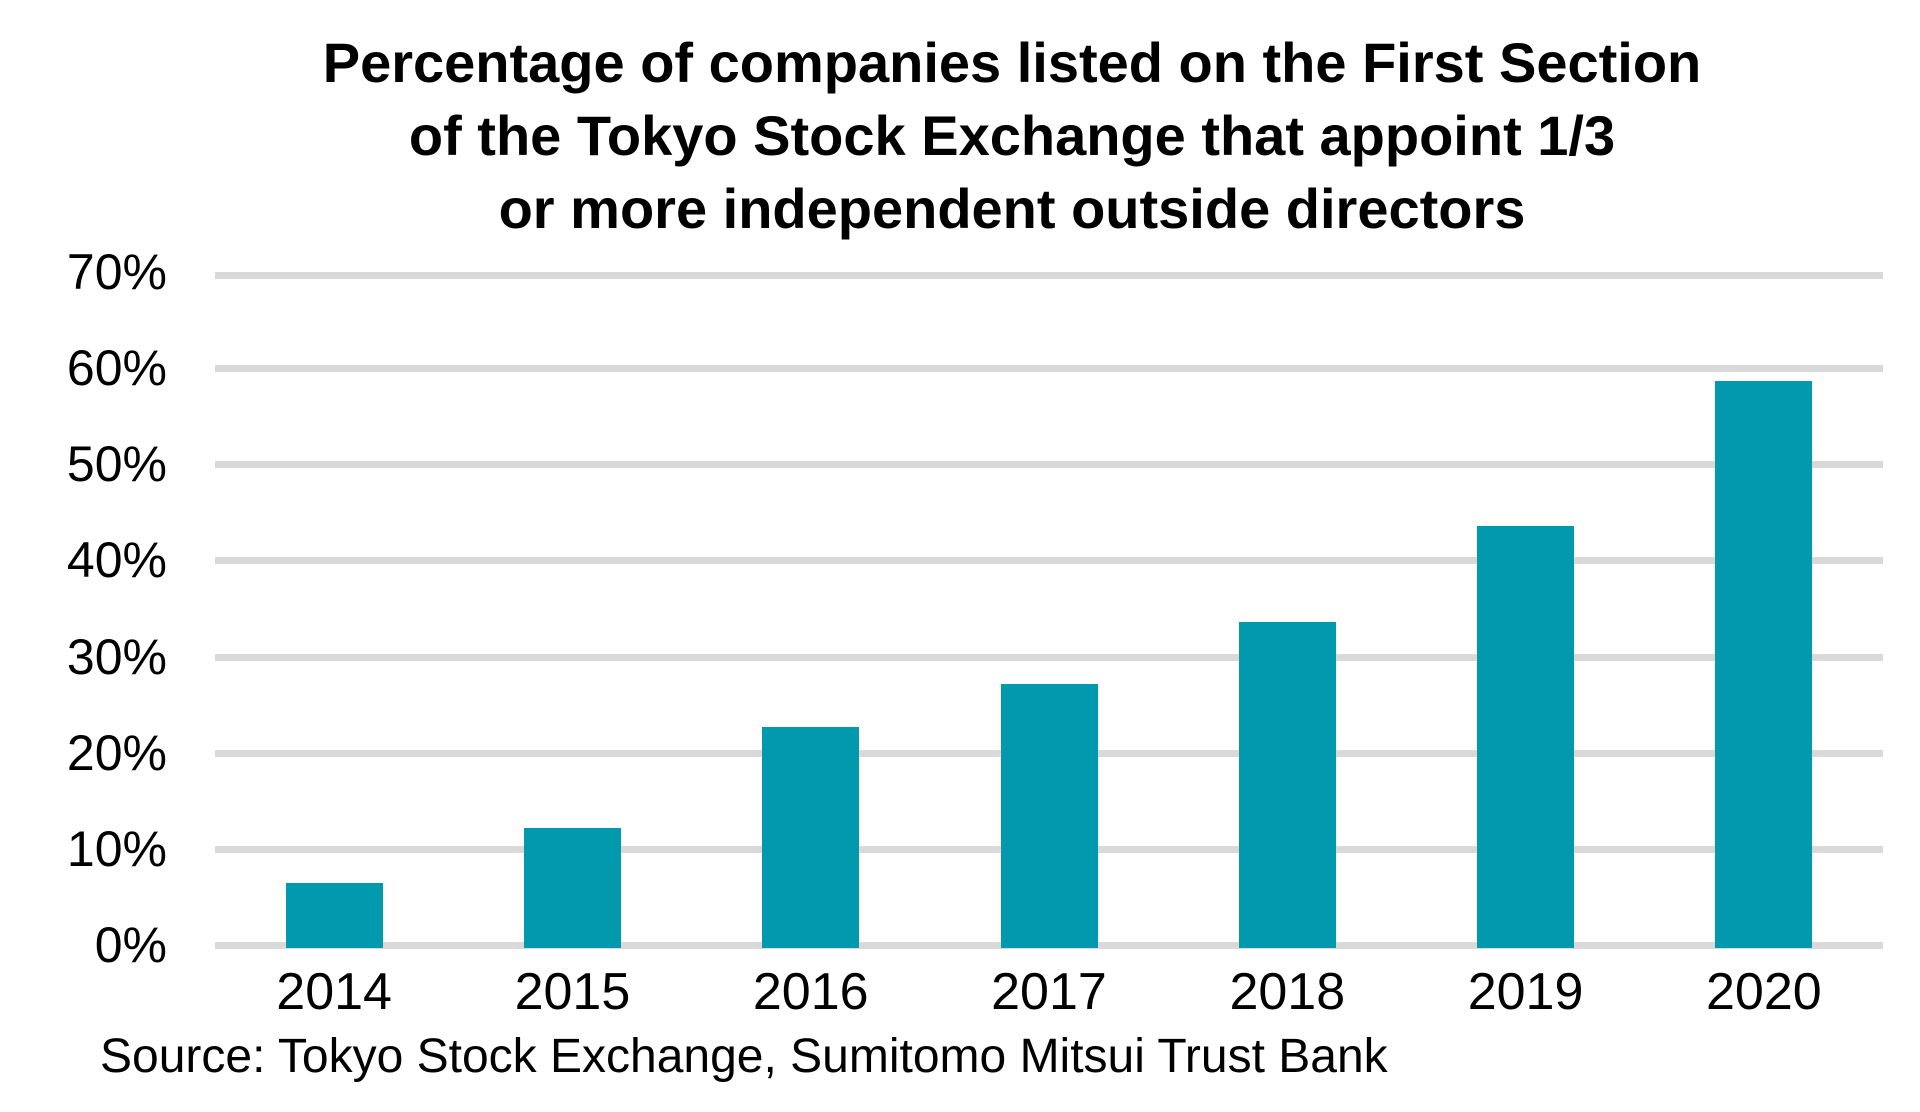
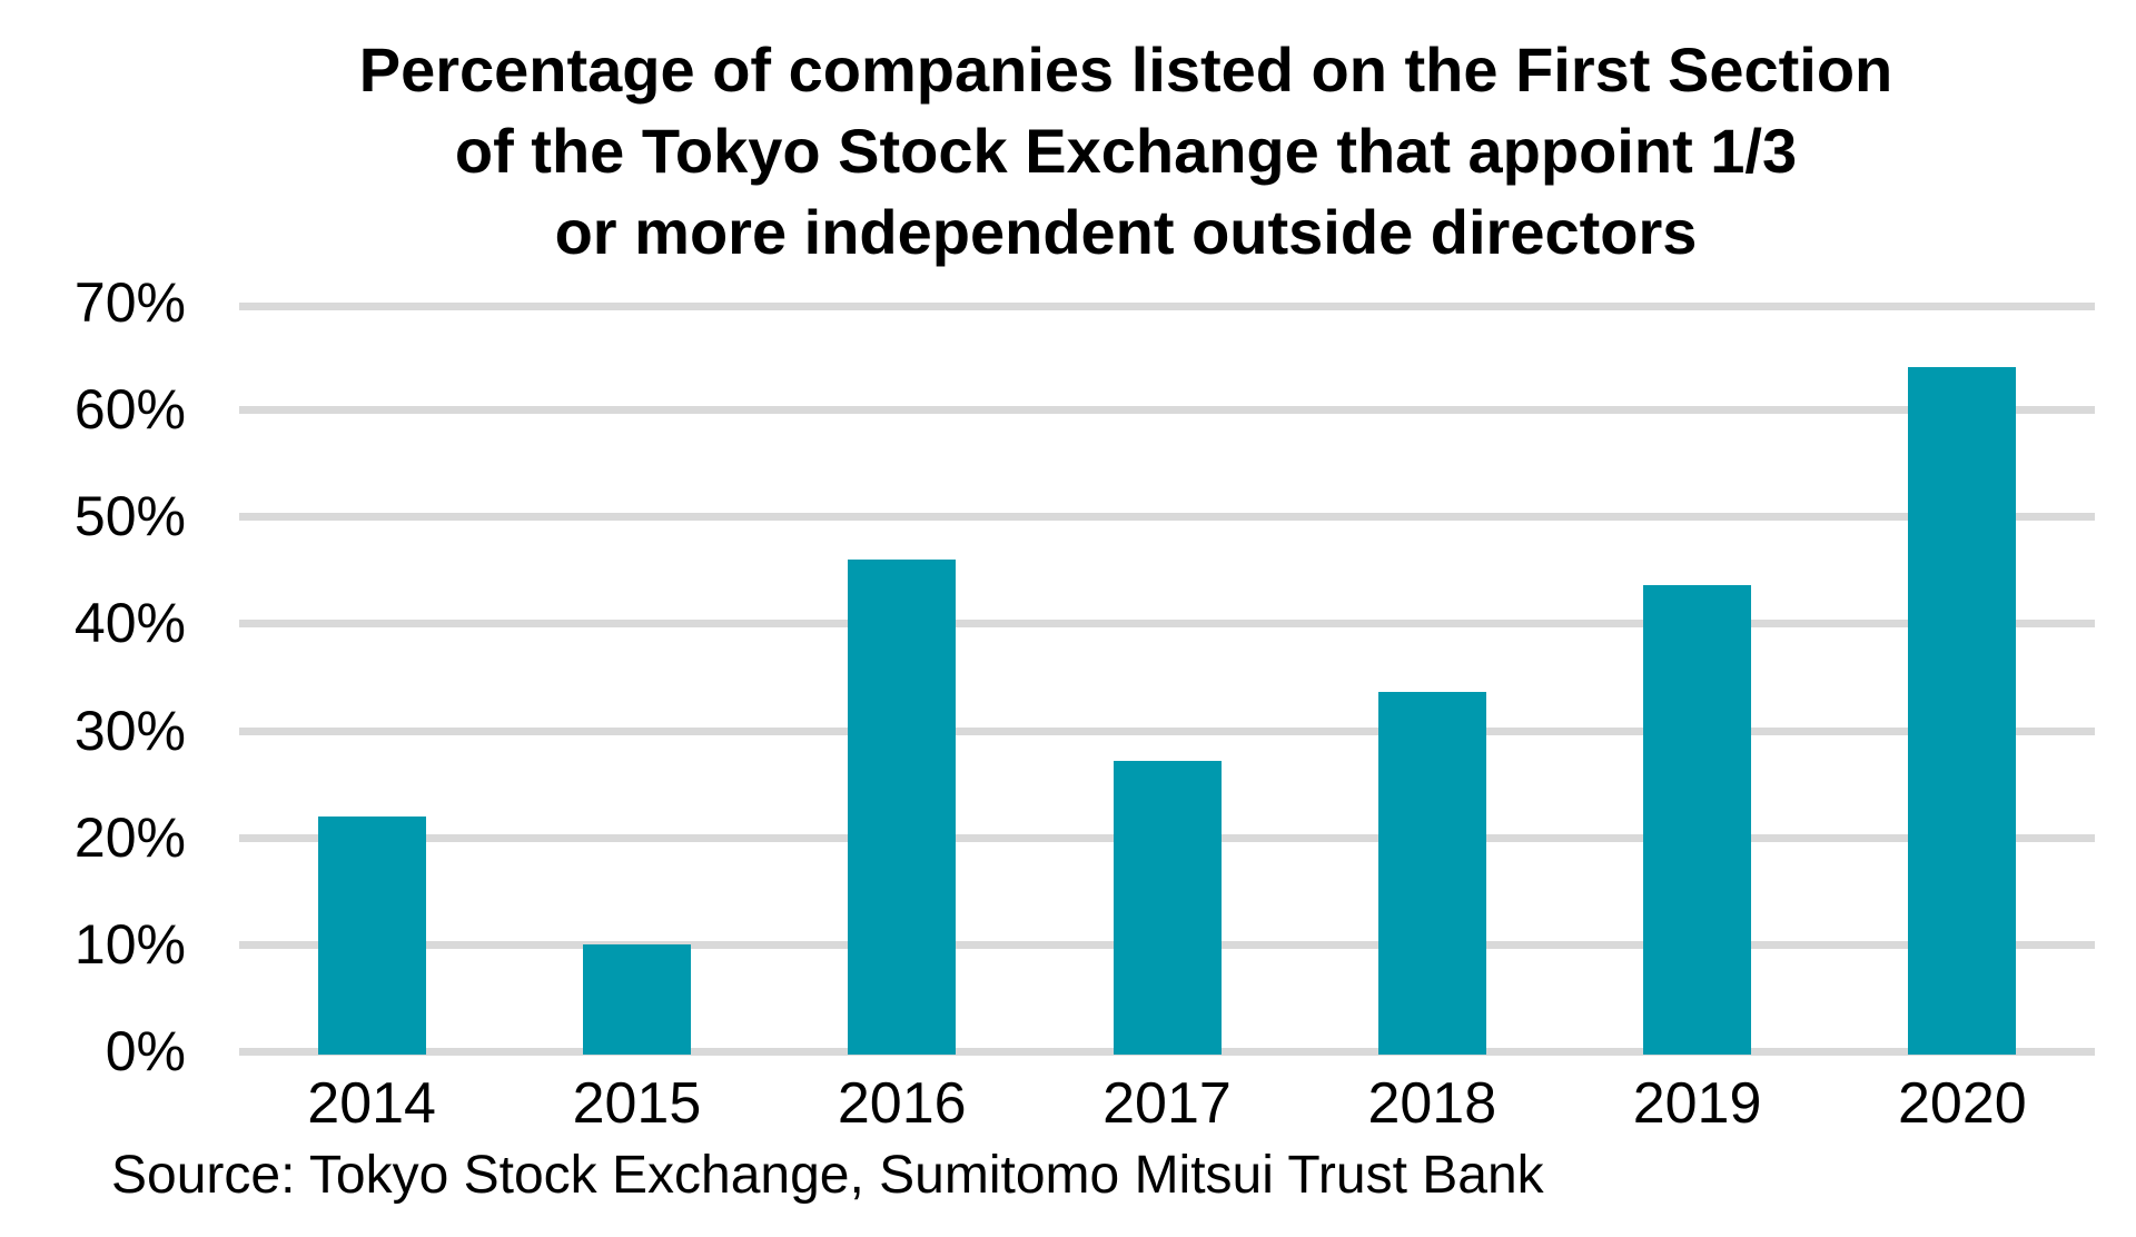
2014: 6% -> 22%
2015: 12% -> 10%
2016: 23% -> 46%
2020: 59% -> 64%
